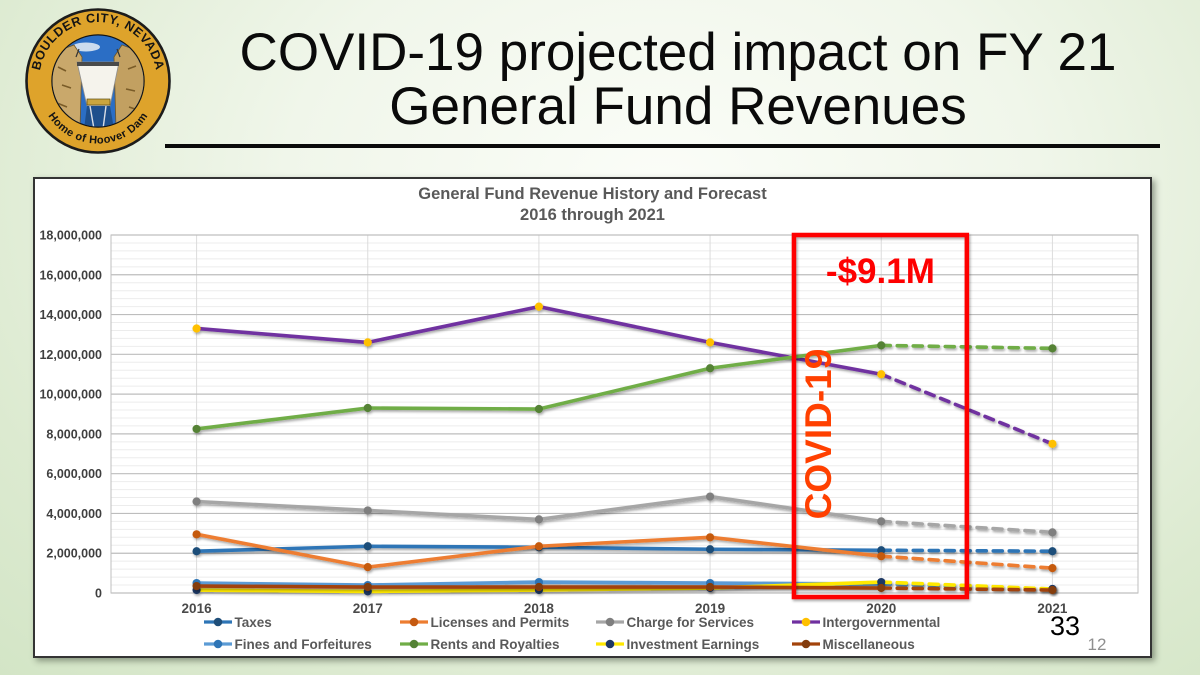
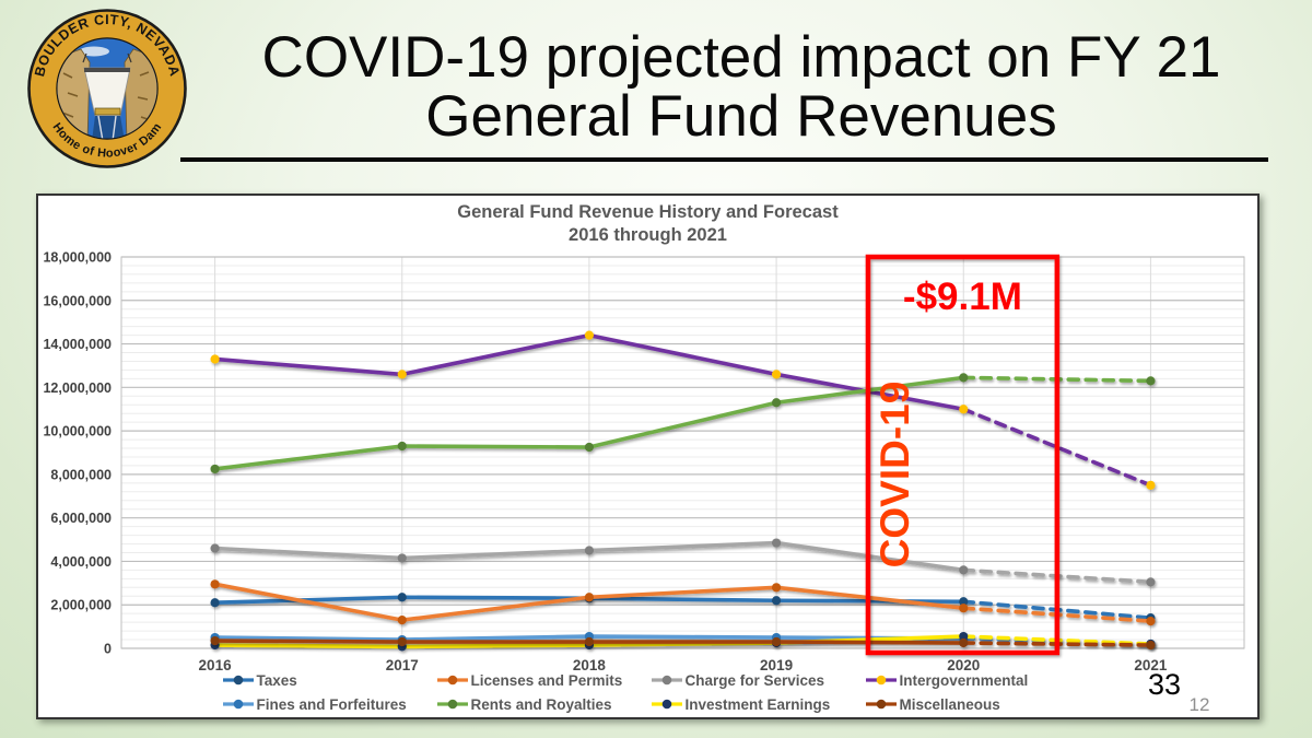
Charge for Services/2018: 3700000 -> 4500000
Taxes/2021: 2100000 -> 1400000
